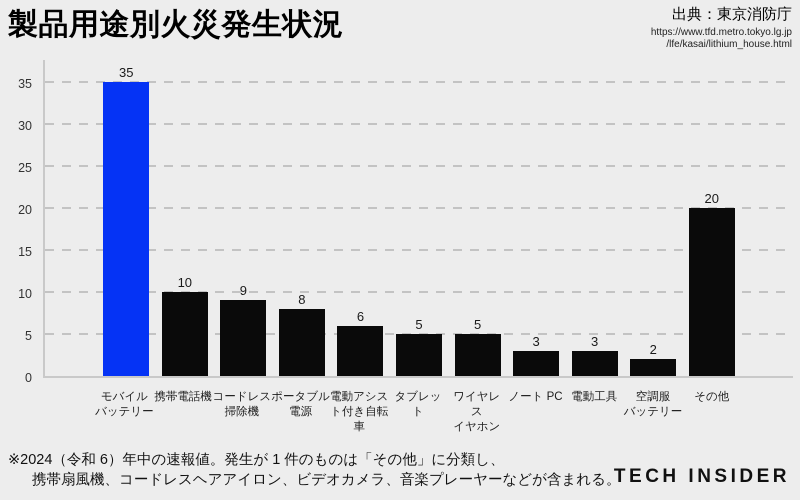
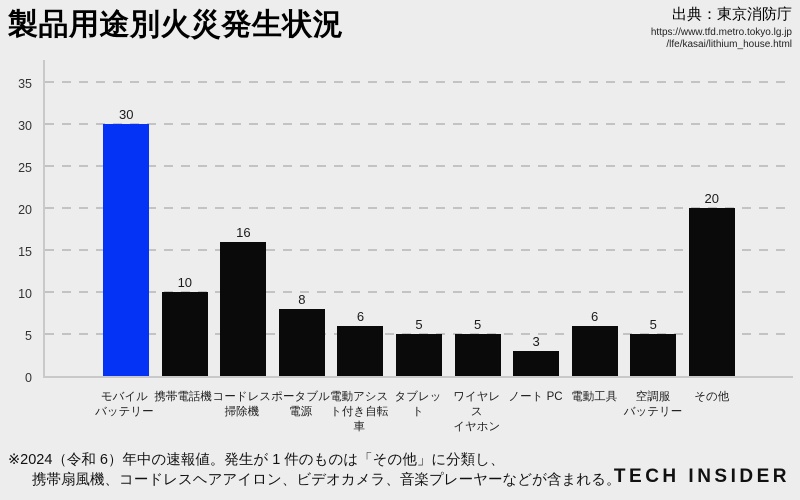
モバイルバッテリー: 35 -> 30
コードレス掃除機: 9 -> 16
電動工具: 3 -> 6
空調服バッテリー: 2 -> 5
